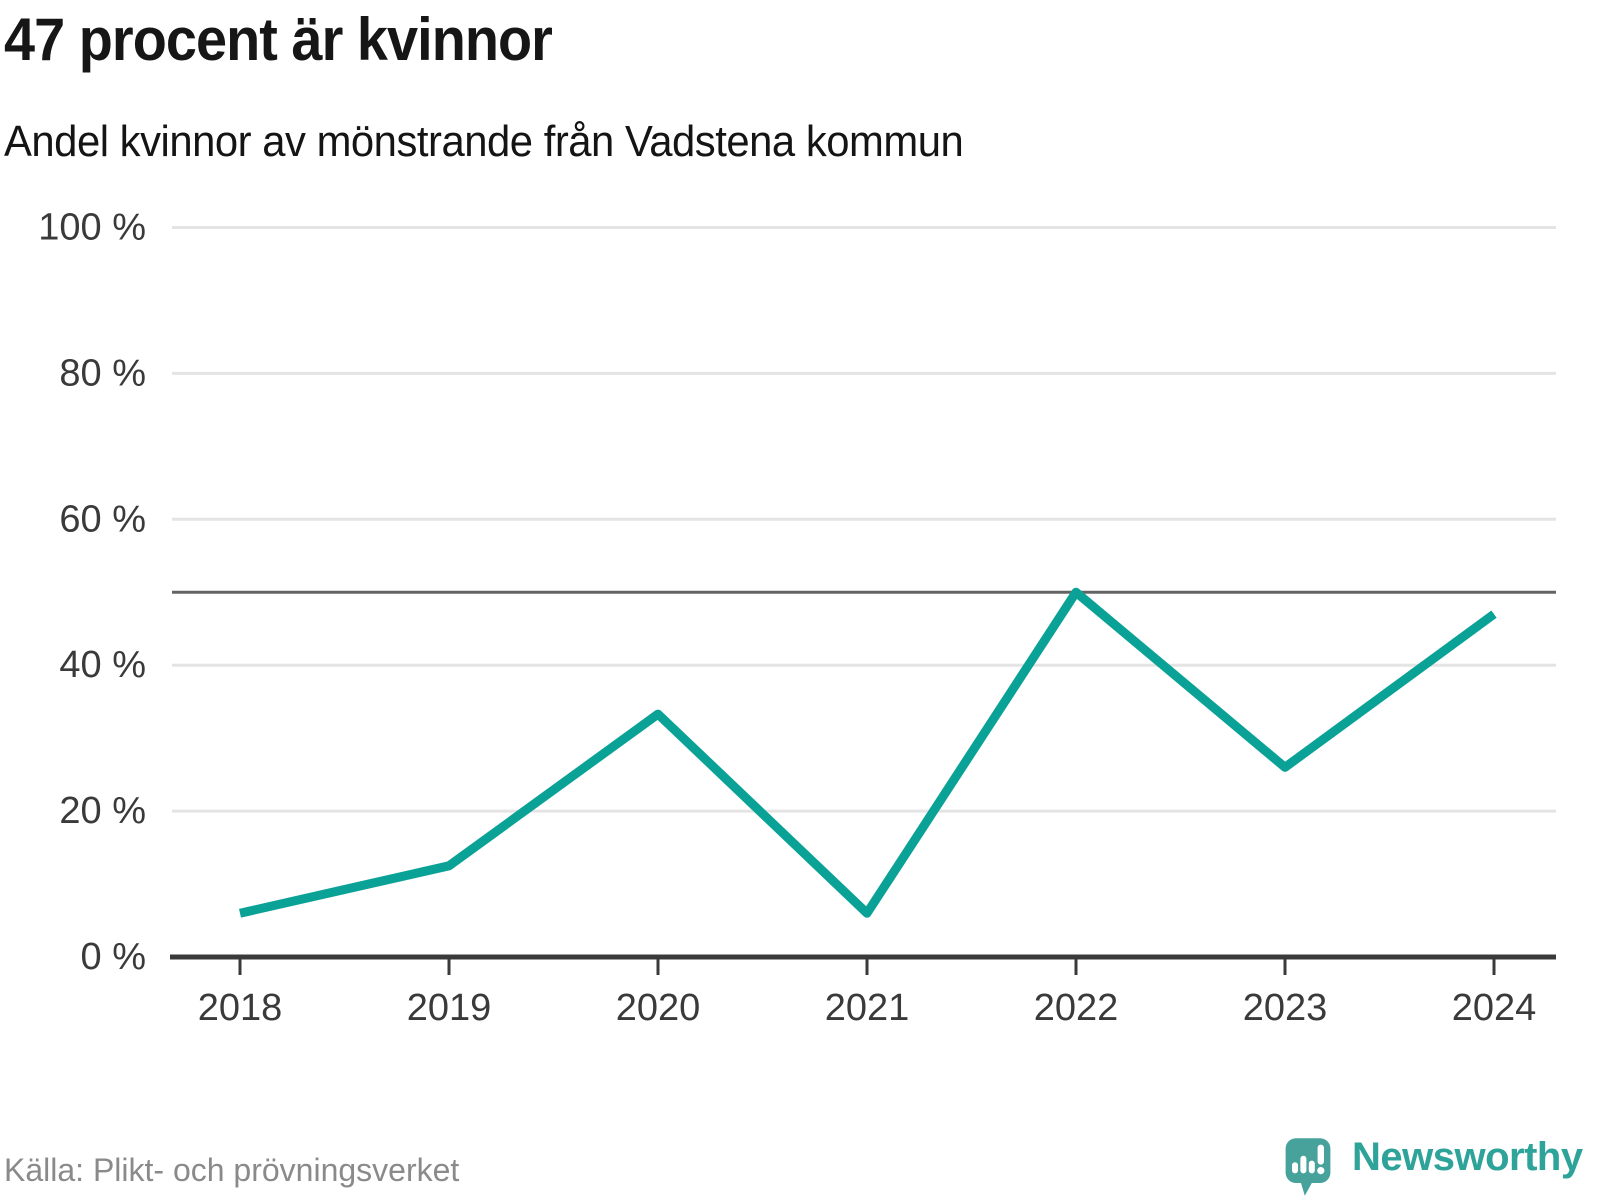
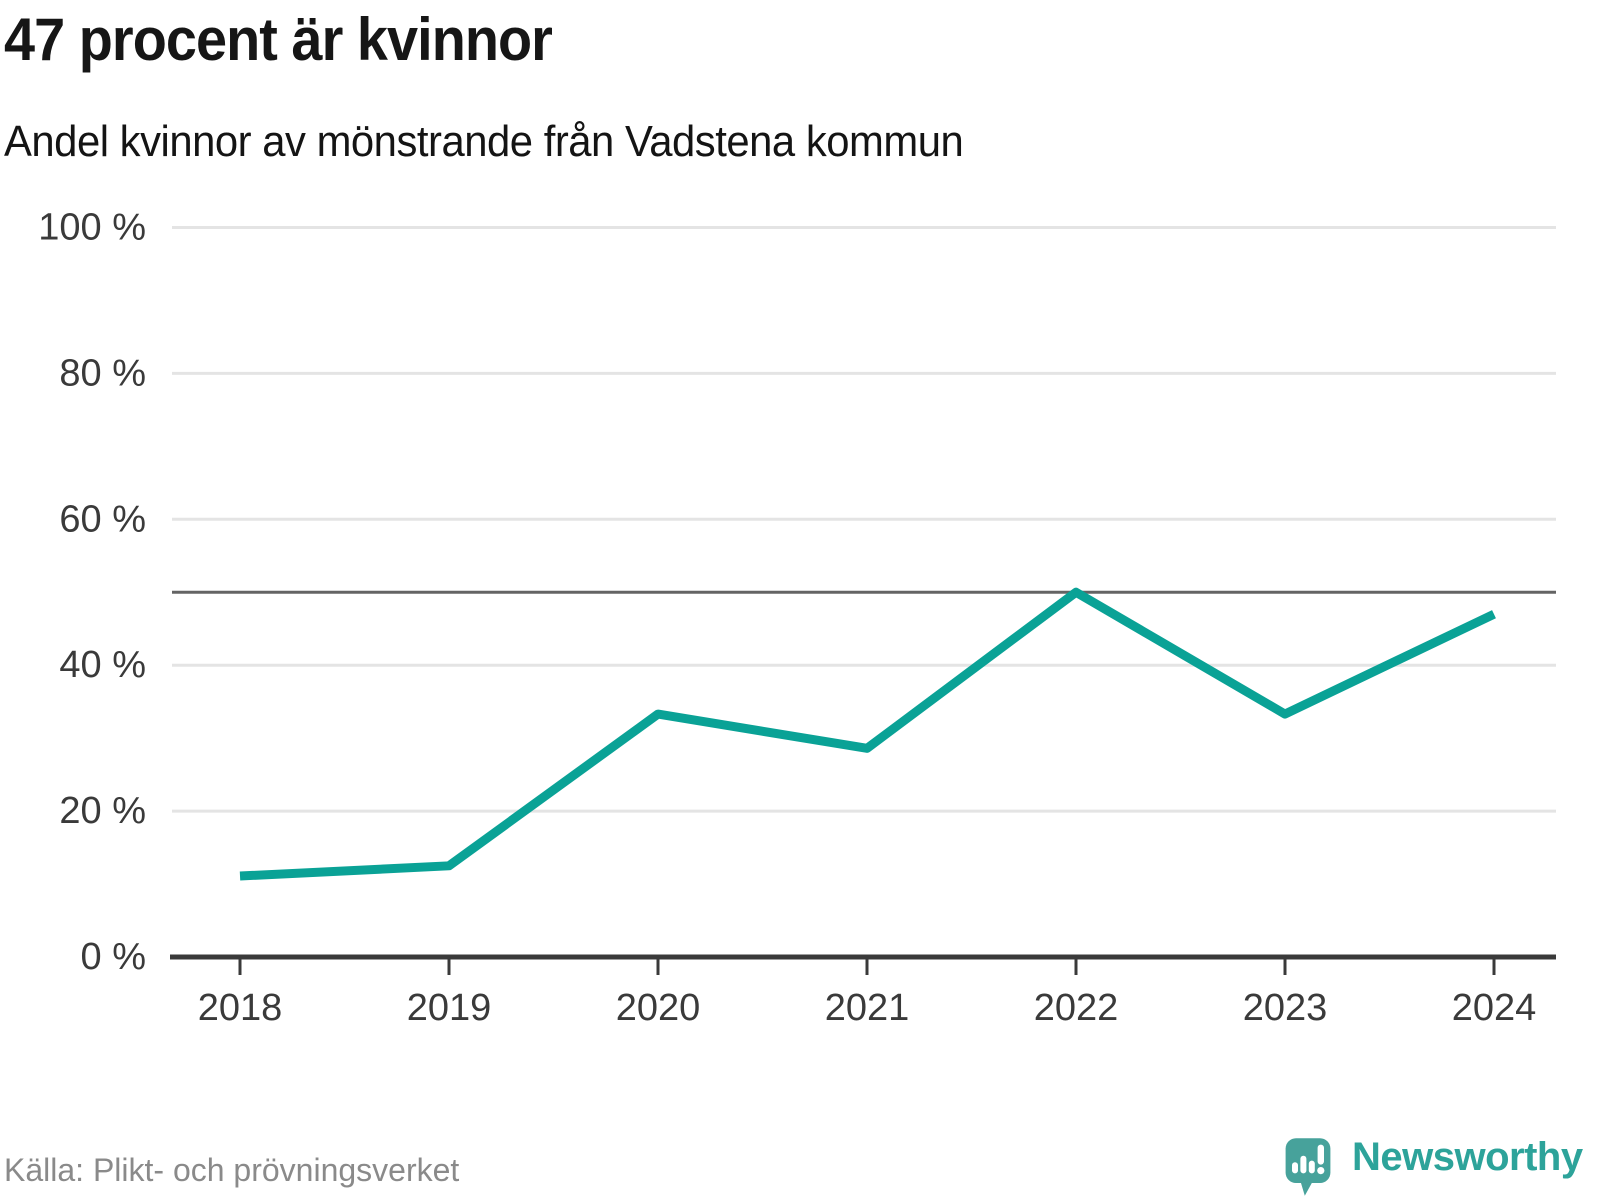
2018: 6% -> 11%
2021: 6% -> 29%
2023: 26% -> 33%
